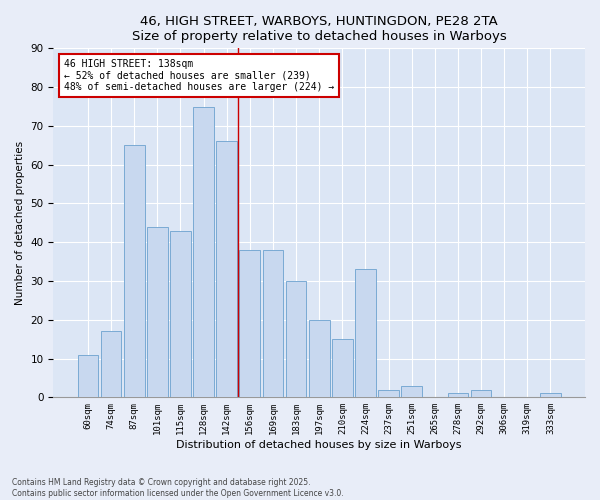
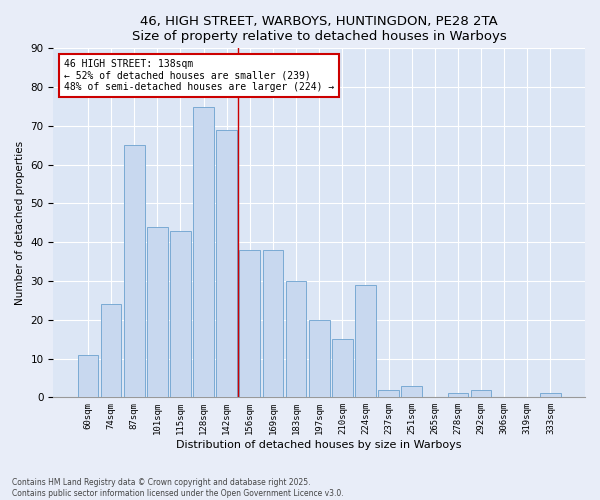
74sqm: 17 -> 24
142sqm: 66 -> 69
224sqm: 33 -> 29
